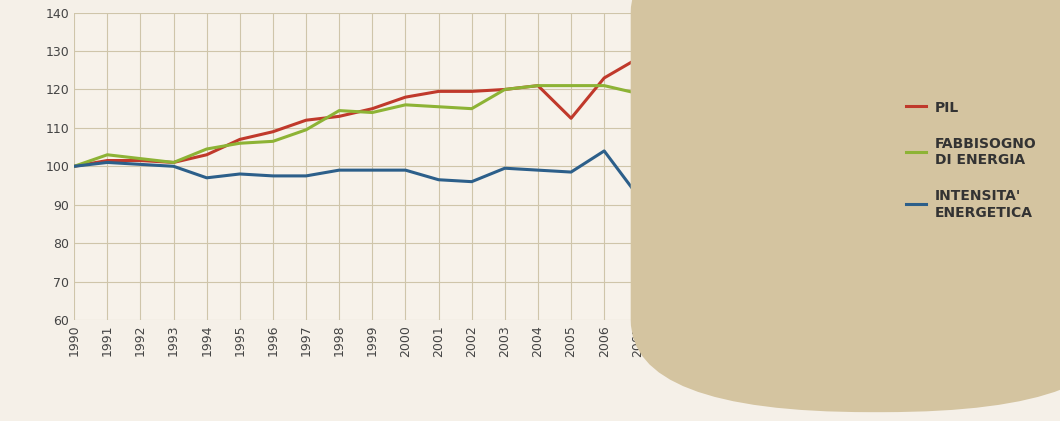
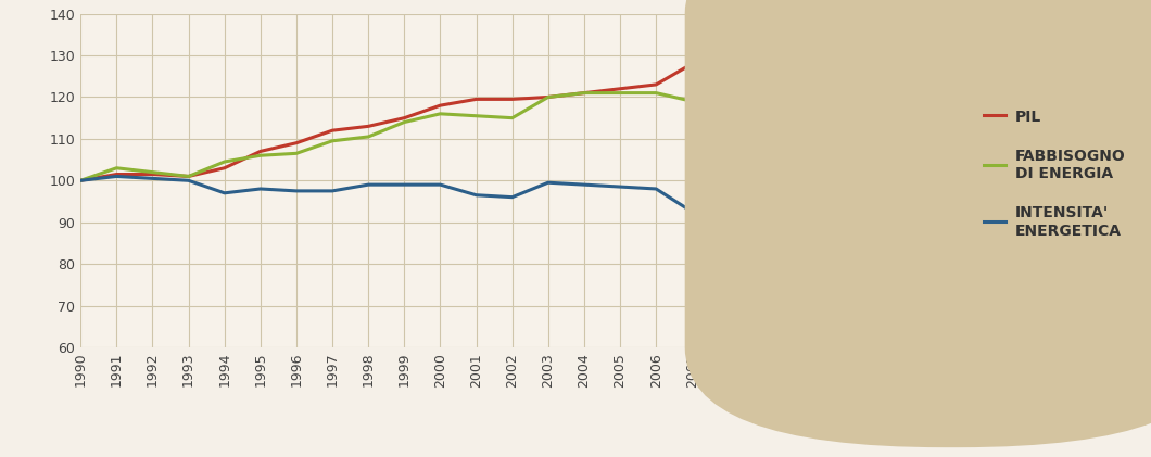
FABBISOGNO DI ENERGIA/1998: 114.5 -> 110.5
PIL/2005: 112.5 -> 122.0
INTENSITA' ENERGETICA/2006: 104.0 -> 98.0
